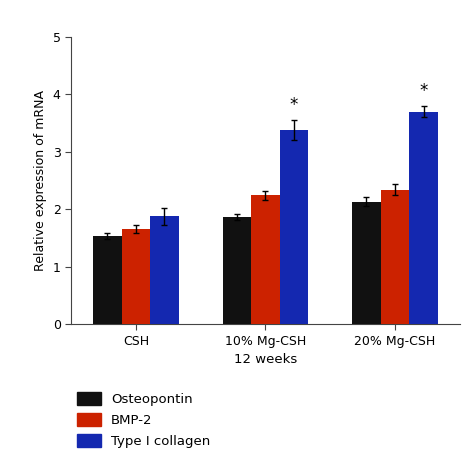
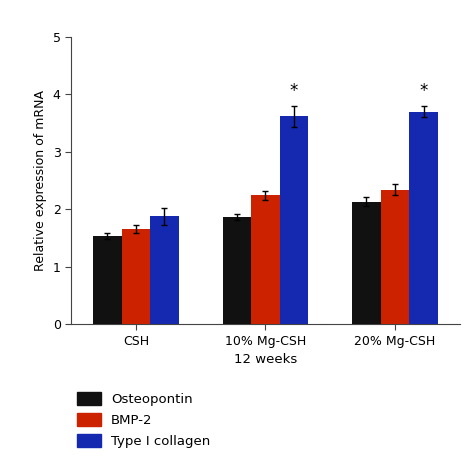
Type I collagen/10% Mg-CSH: 3.38 -> 3.62
